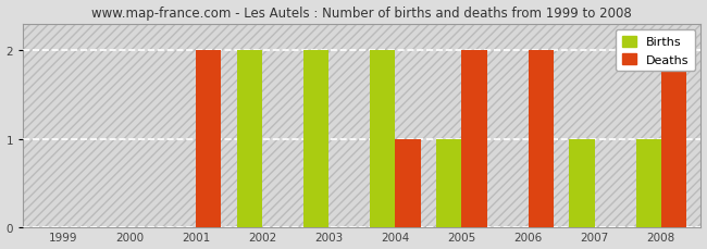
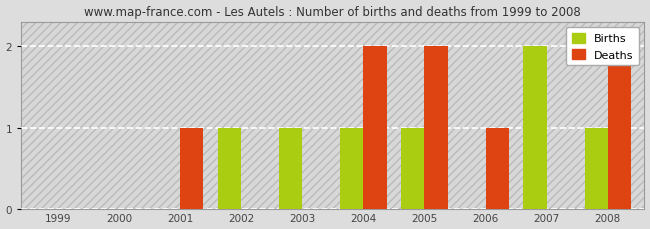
Deaths/2001: 2 -> 1
Births/2002: 2 -> 1
Births/2003: 2 -> 1
Births/2004: 2 -> 1
Deaths/2004: 1 -> 2
Deaths/2006: 2 -> 1
Births/2007: 1 -> 2
